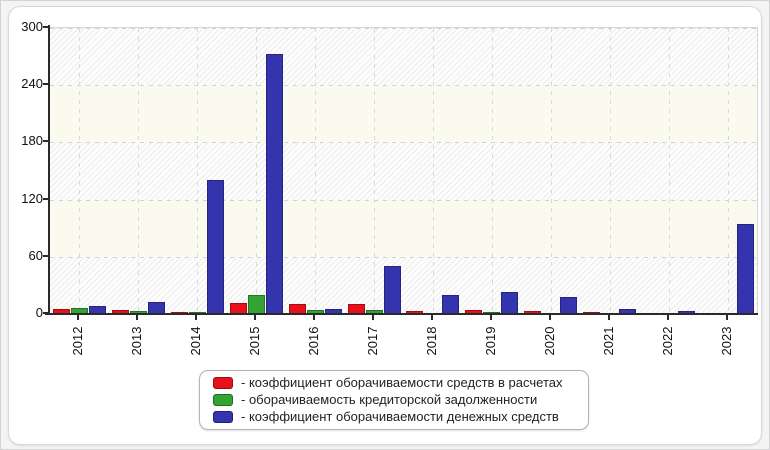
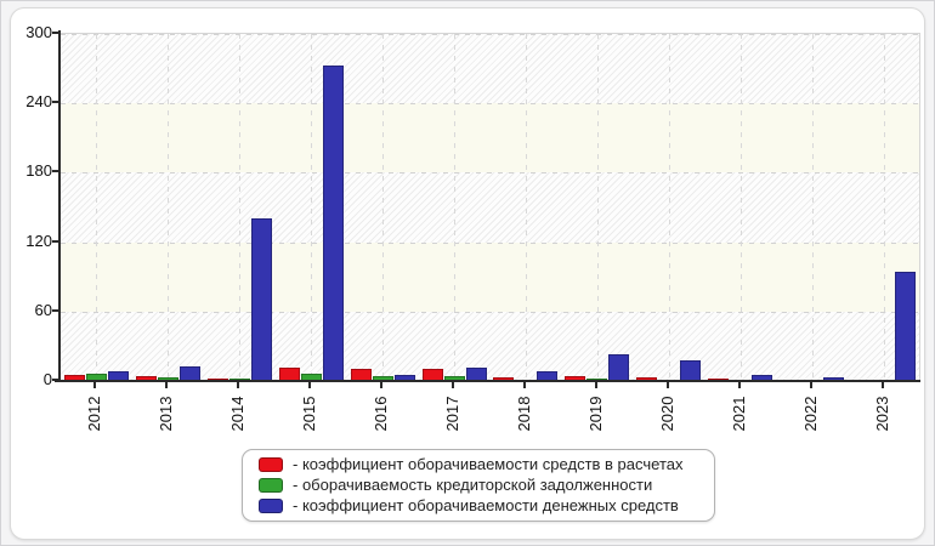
- оборачиваемость кредиторской задолженности/2015: 20 -> 10
- коэффициент оборачиваемости денежных средств/2017: 50 -> 10
- коэффициент оборачиваемости денежных средств/2018: 20 -> 10
